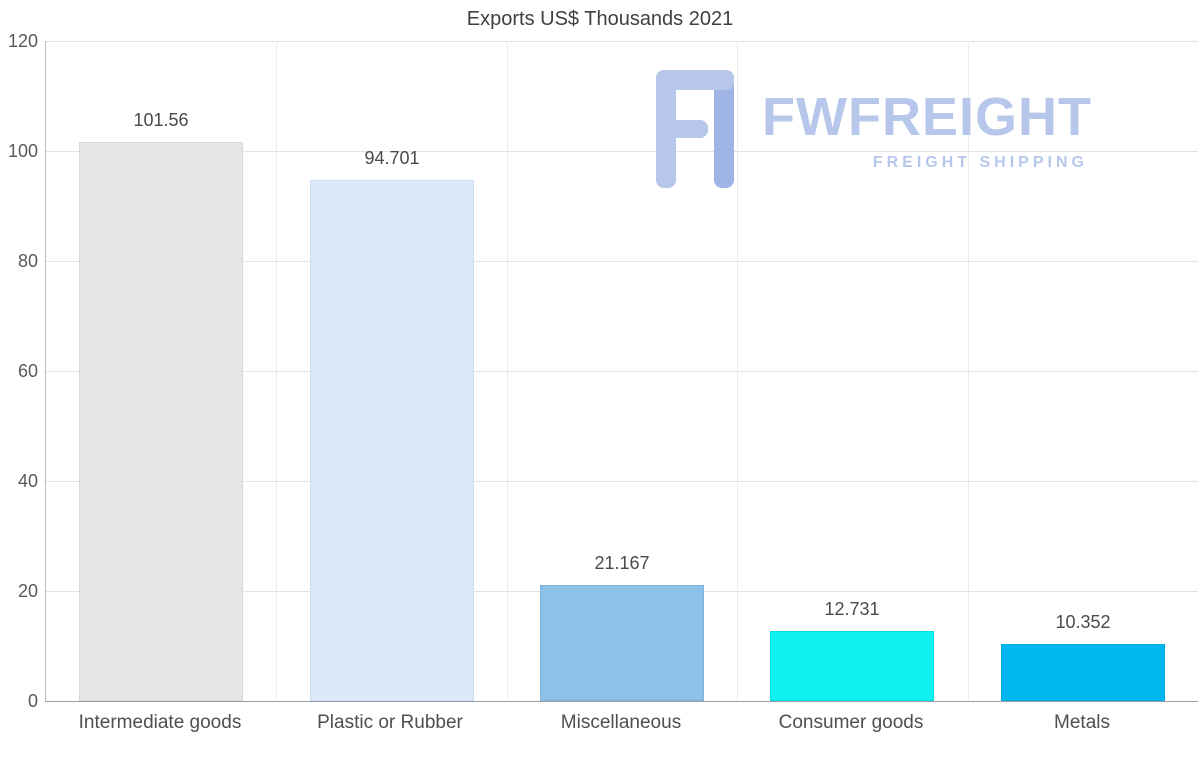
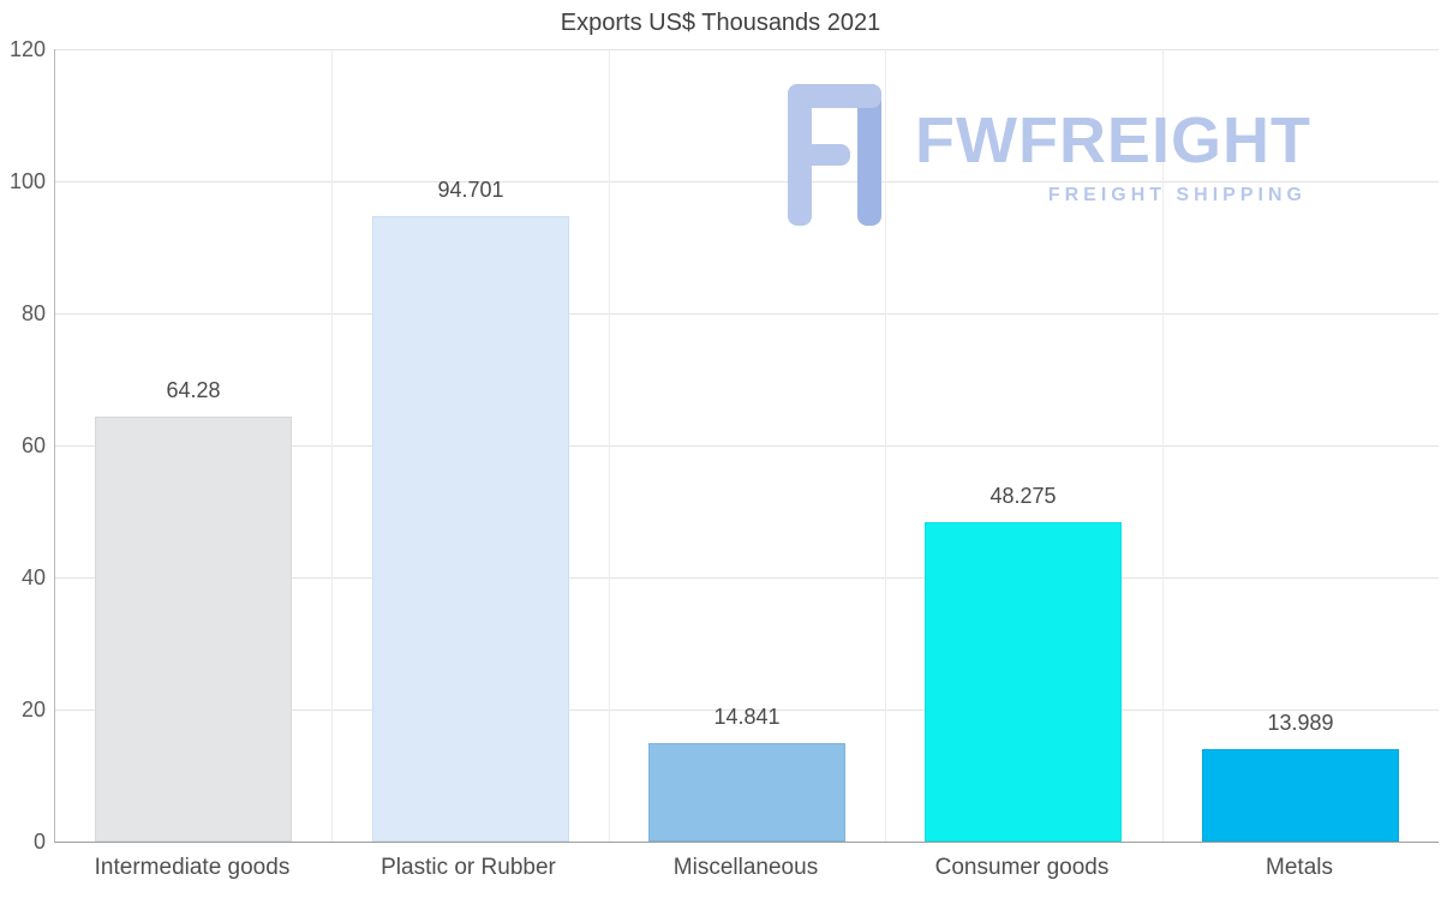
Intermediate goods: 101.56 -> 64.28
Miscellaneous: 21.167 -> 14.841
Consumer goods: 12.731 -> 48.275
Metals: 10.352 -> 13.989
